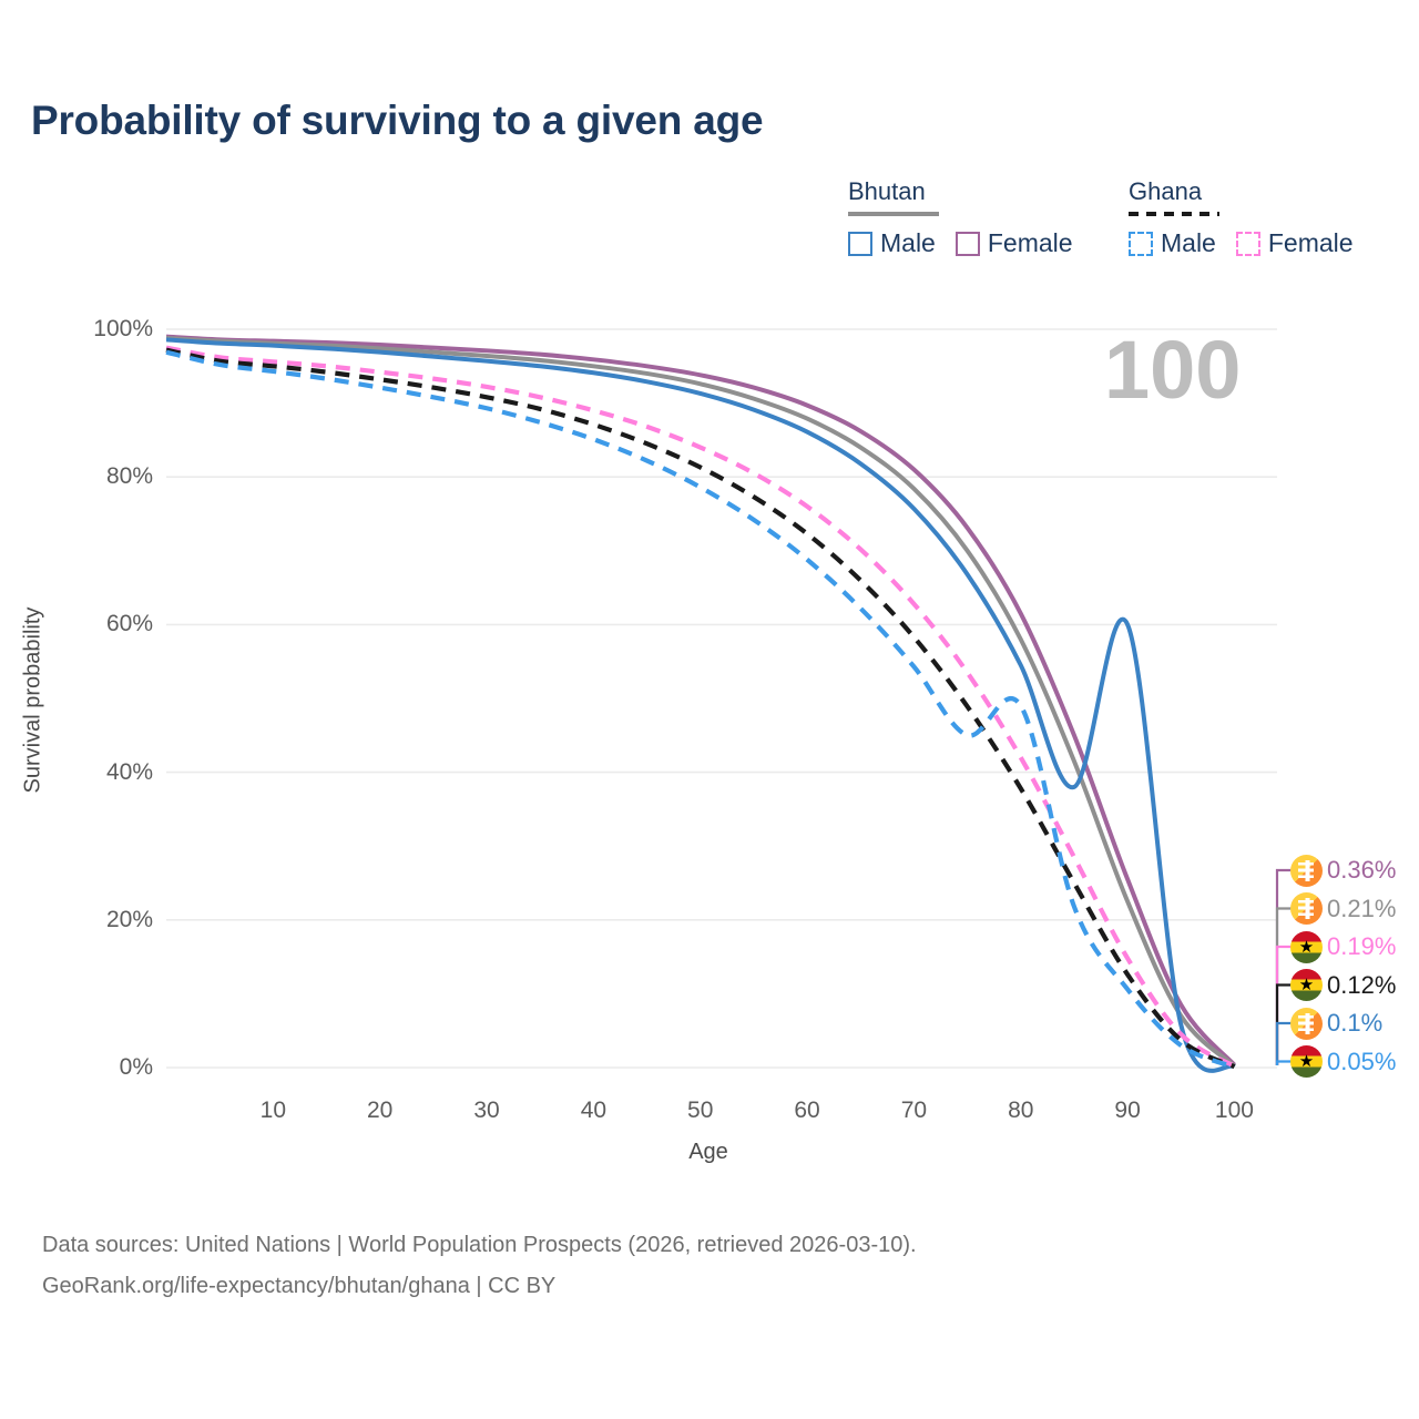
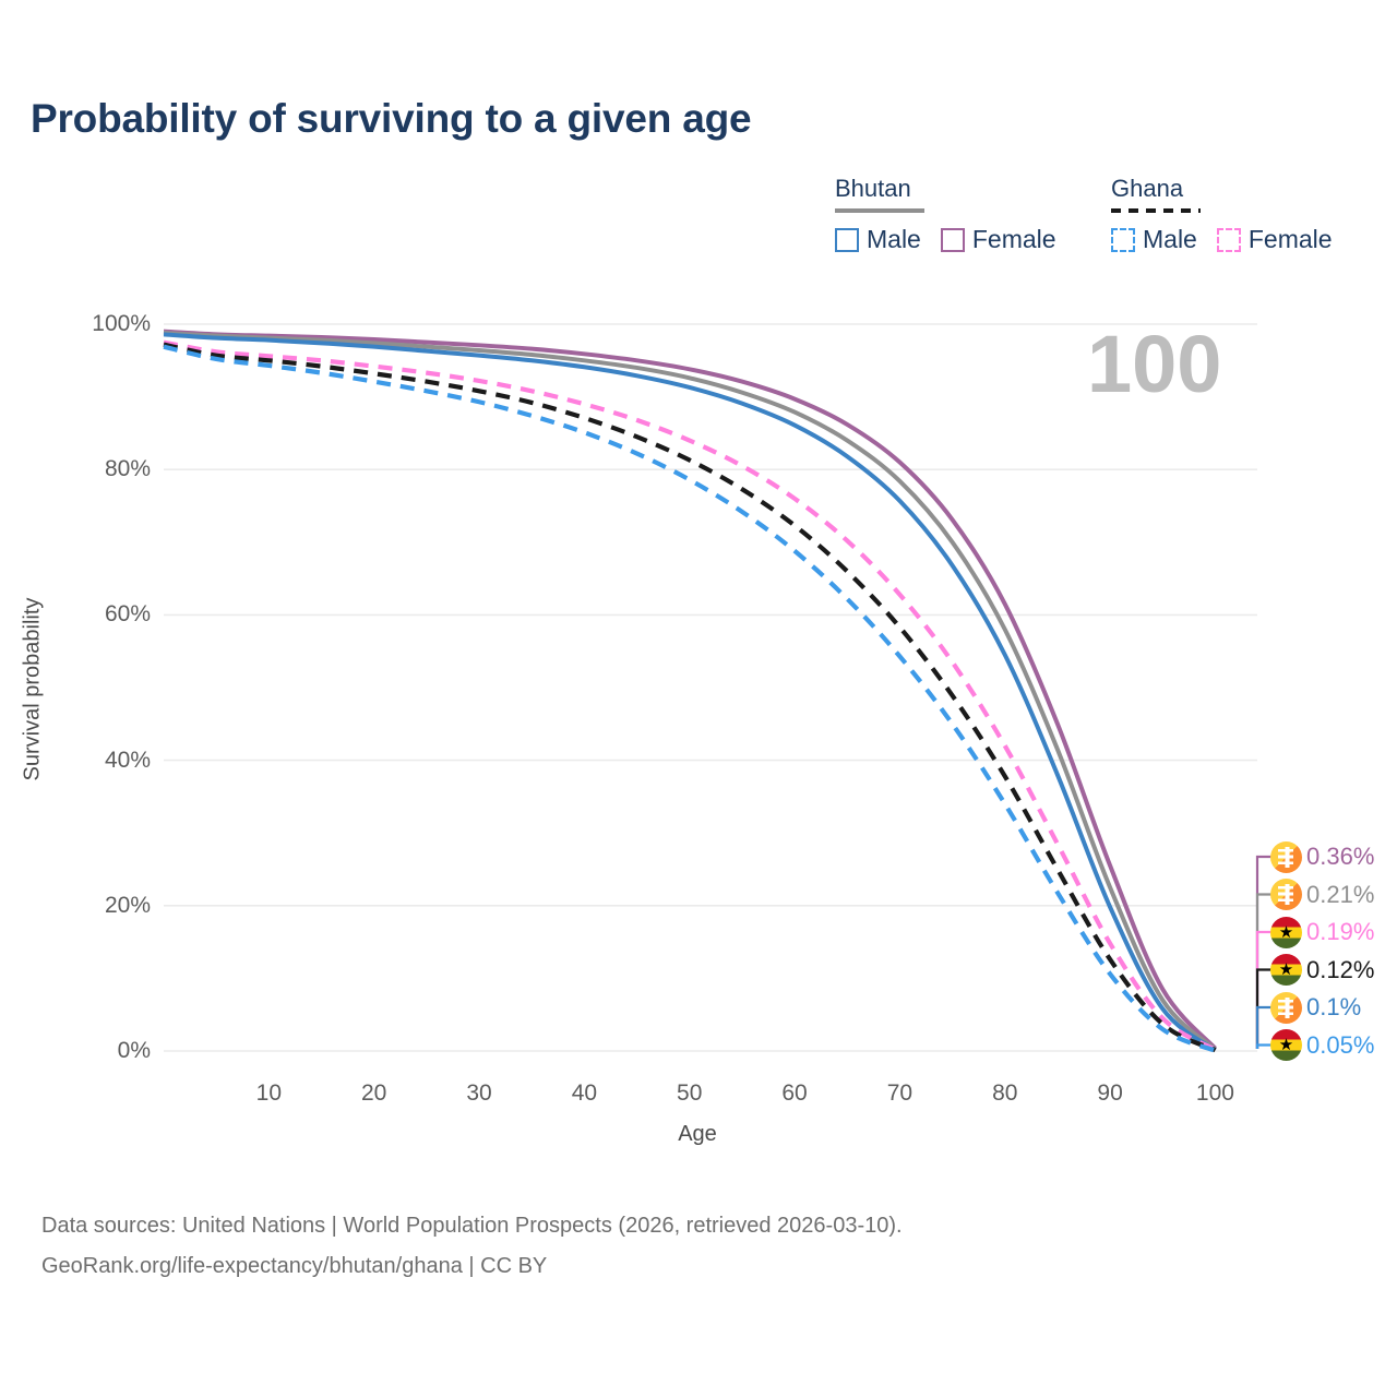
Ghana Male/80: 49% -> 34%
Bhutan Male/90: 60% -> 20%
